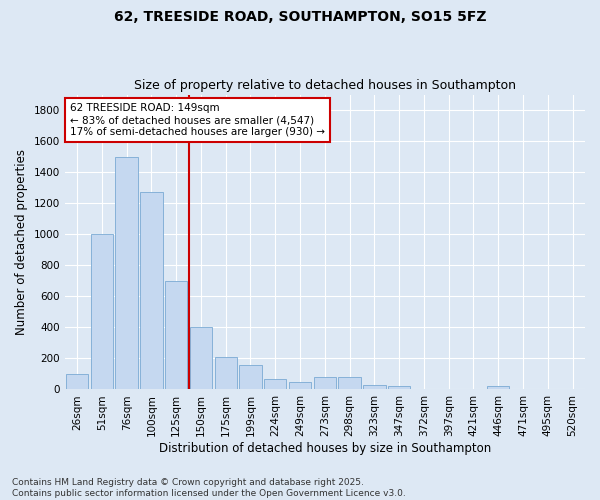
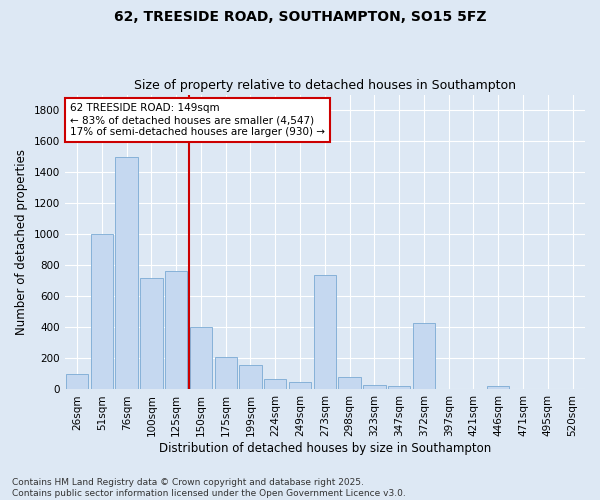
100sqm: 1270 -> 720
125sqm: 700 -> 760
273sqm: 80 -> 740
372sqm: 0 -> 430
